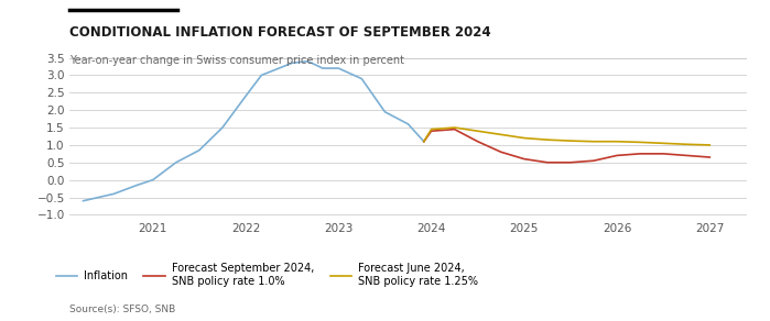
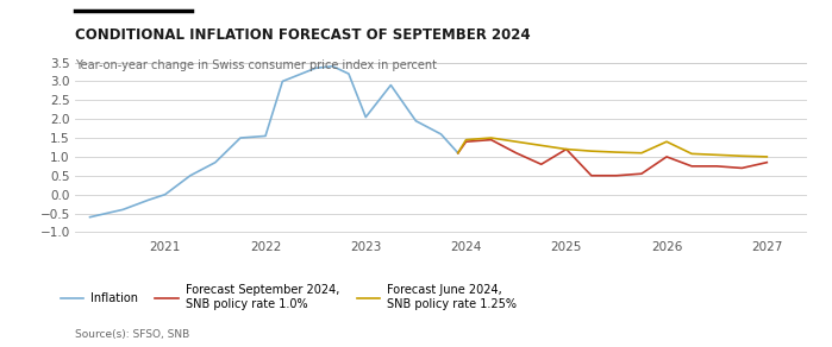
Inflation/2022: 2.40 -> 1.55
Inflation/2023: 3.20 -> 2.05
Forecast September 2024, SNB policy rate 1.0%/2025: 0.60 -> 1.20
Forecast September 2024, SNB policy rate 1.0%/2026: 0.70 -> 1.00
Forecast June 2024, SNB policy rate 1.25%/2026: 1.10 -> 1.40
Forecast September 2024, SNB policy rate 1.0%/2027: 0.65 -> 0.85
